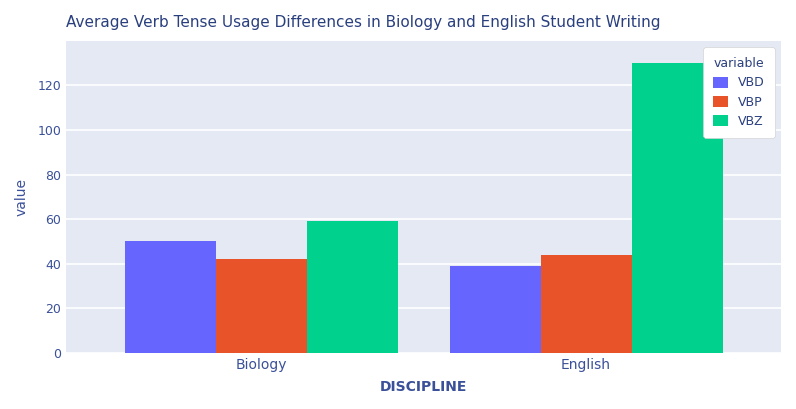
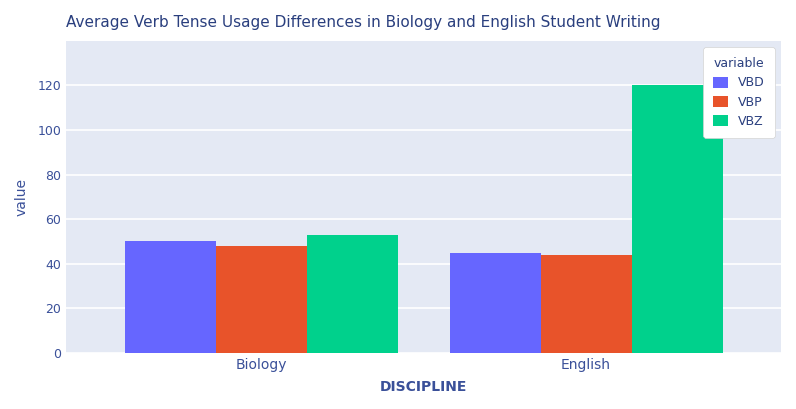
VBP/Biology: 42 -> 48
VBZ/Biology: 59 -> 53
VBD/English: 39 -> 45
VBZ/English: 130 -> 120
